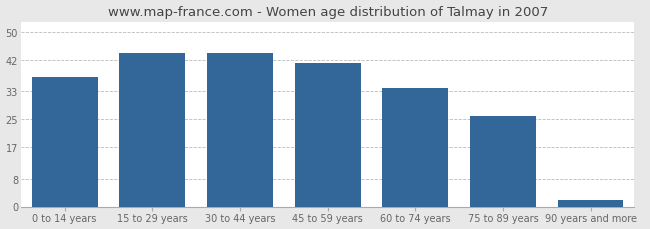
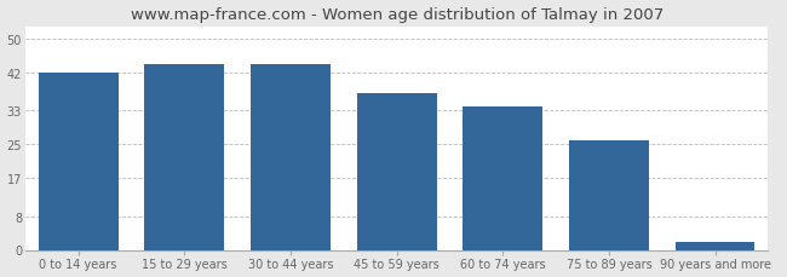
0 to 14 years: 37 -> 42
45 to 59 years: 41 -> 37
